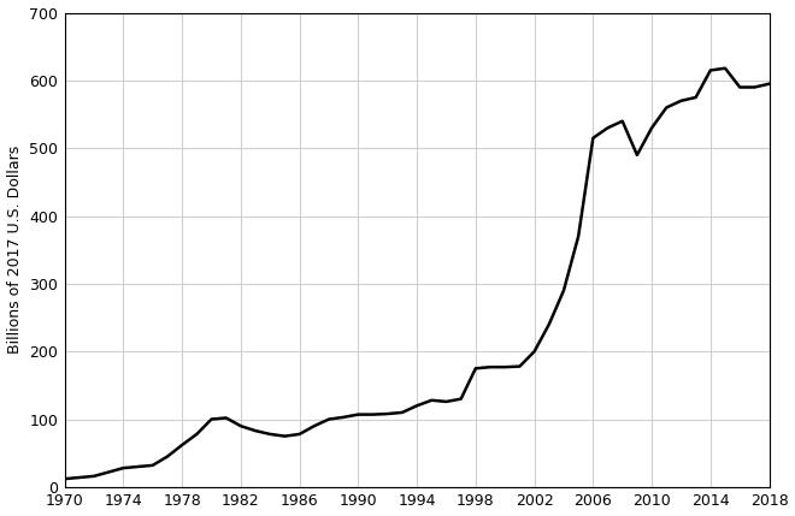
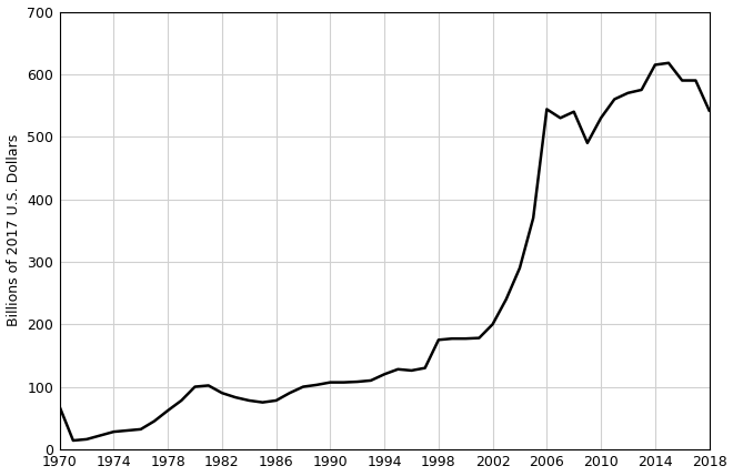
1970: 12 -> 68
2006: 515 -> 544
2018: 595 -> 542
